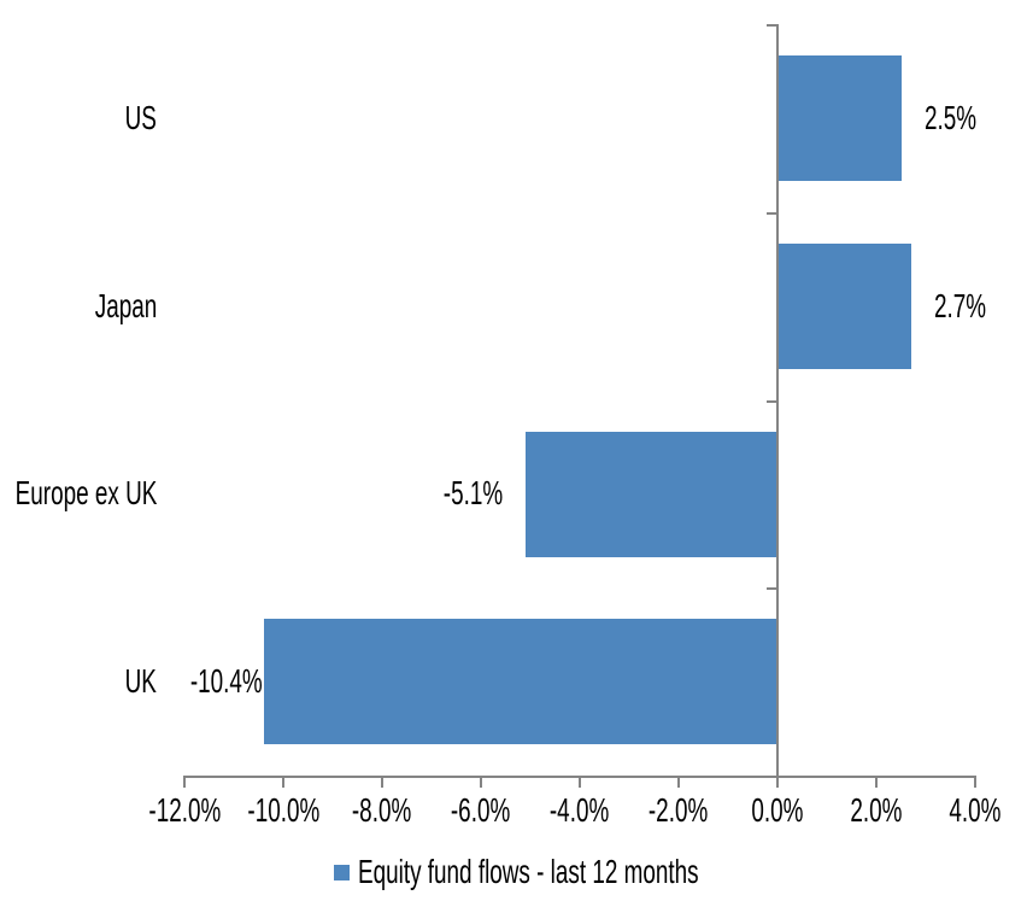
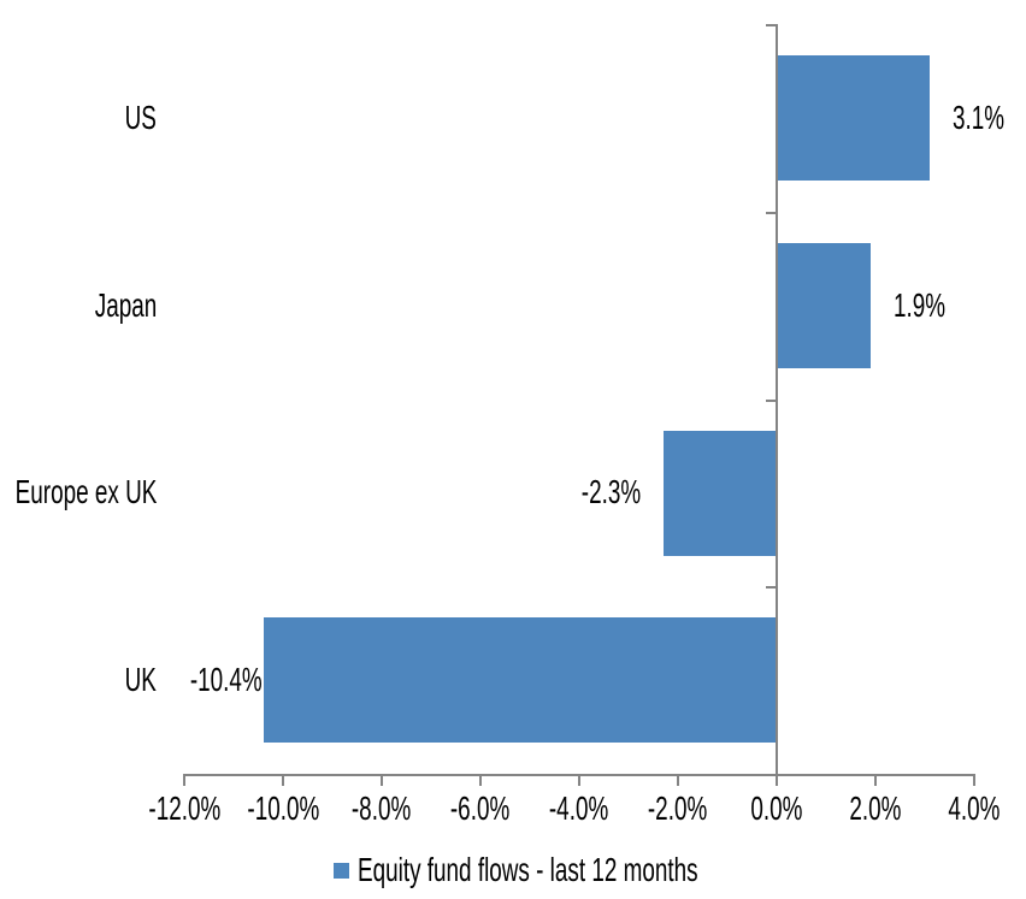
US: 2.5% -> 3.1%
Japan: 2.7% -> 1.9%
Europe ex UK: -5.1% -> -2.3%
